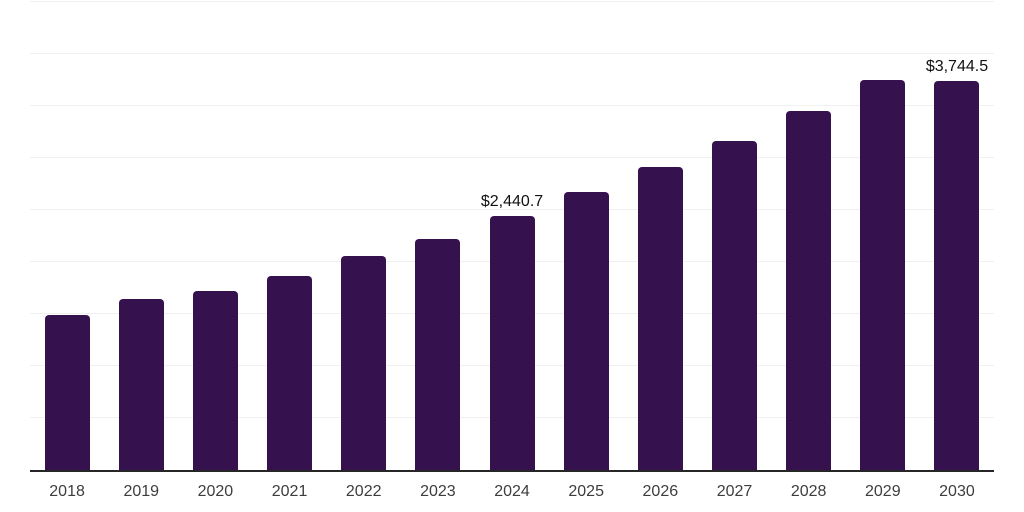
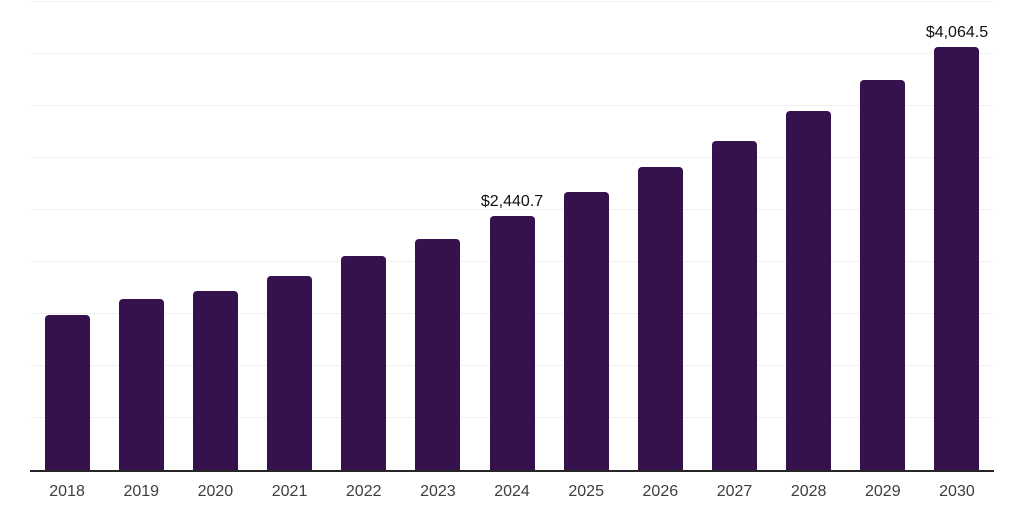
2030: $3,744.5 -> $4,064.5
